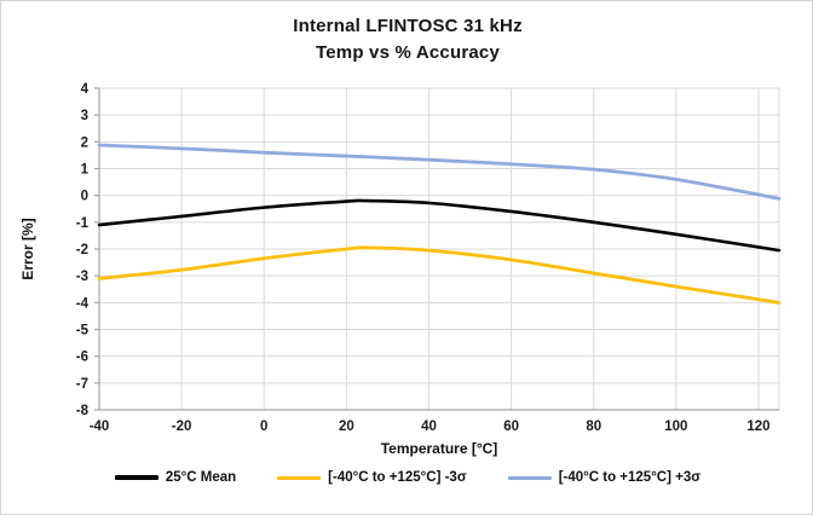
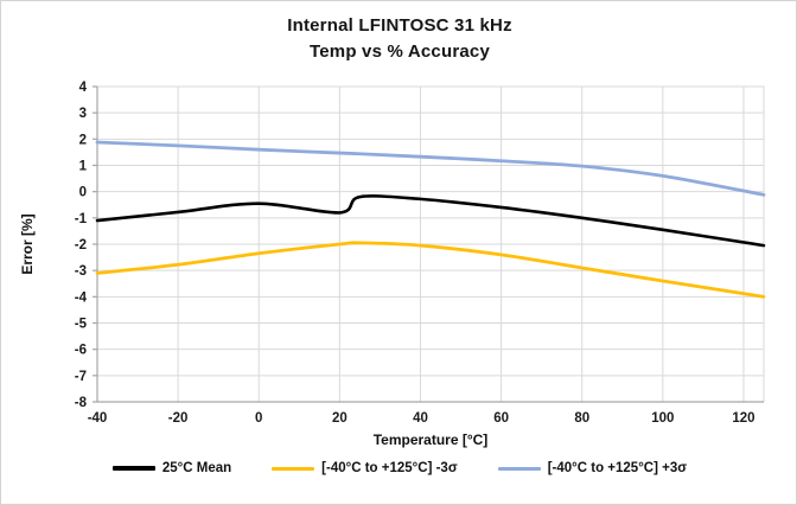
25°C Mean/20: -0.2 -> -0.8
